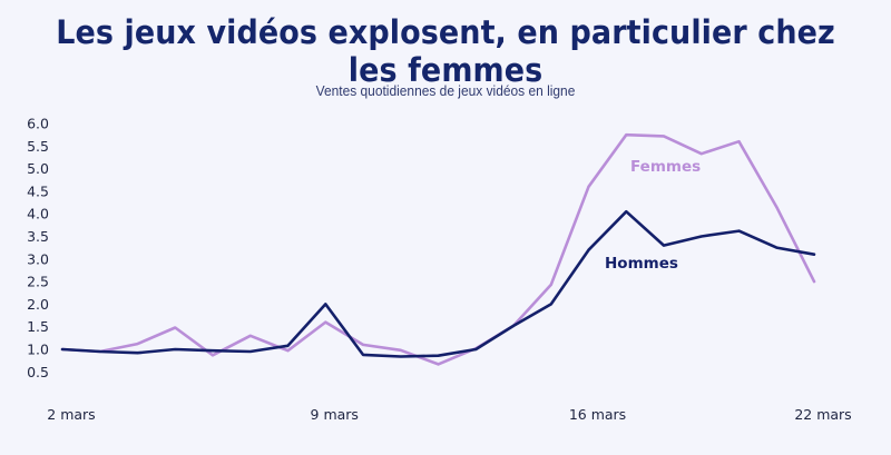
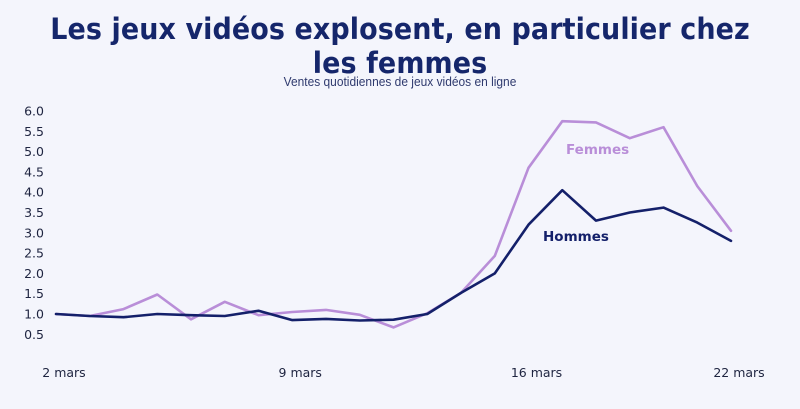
Femmes/9 mars: 1.6 -> 1.1
Hommes/9 mars: 2.0 -> 0.8
Femmes/22 mars: 2.5 -> 3.0
Hommes/22 mars: 3.1 -> 2.8
